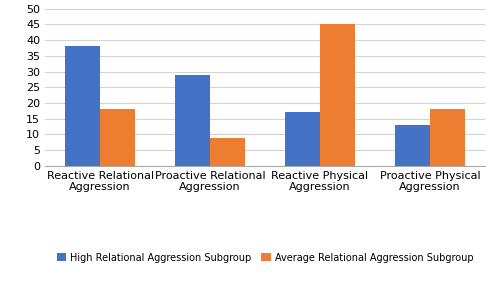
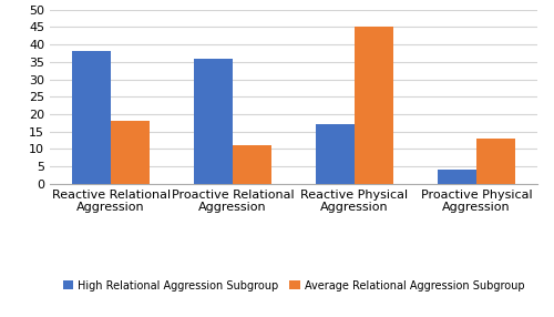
High Relational Aggression Subgroup/Proactive Relational Aggression: 29 -> 36
Average Relational Aggression Subgroup/Proactive Relational Aggression: 9 -> 11
High Relational Aggression Subgroup/Proactive Physical Aggression: 13 -> 4
Average Relational Aggression Subgroup/Proactive Physical Aggression: 18 -> 13
